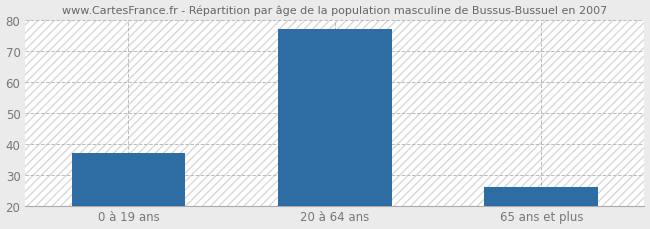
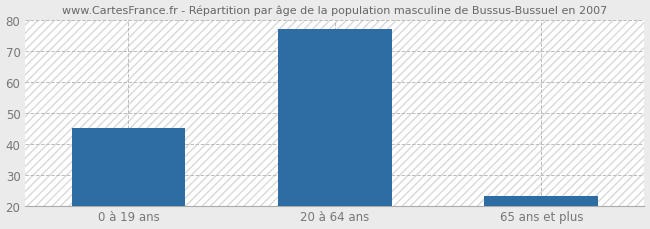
0 à 19 ans: 37 -> 45
65 ans et plus: 26 -> 23
